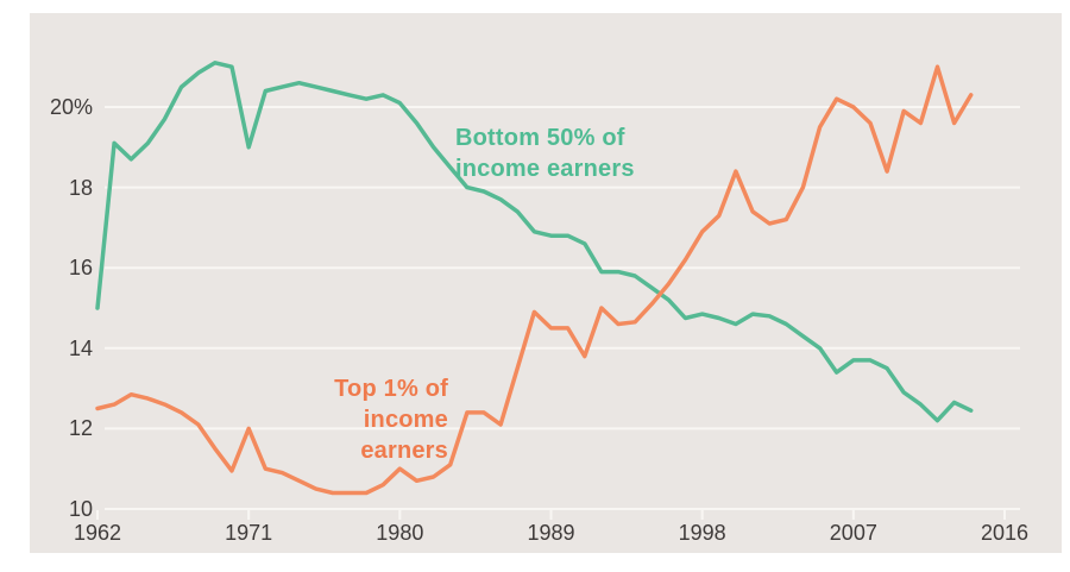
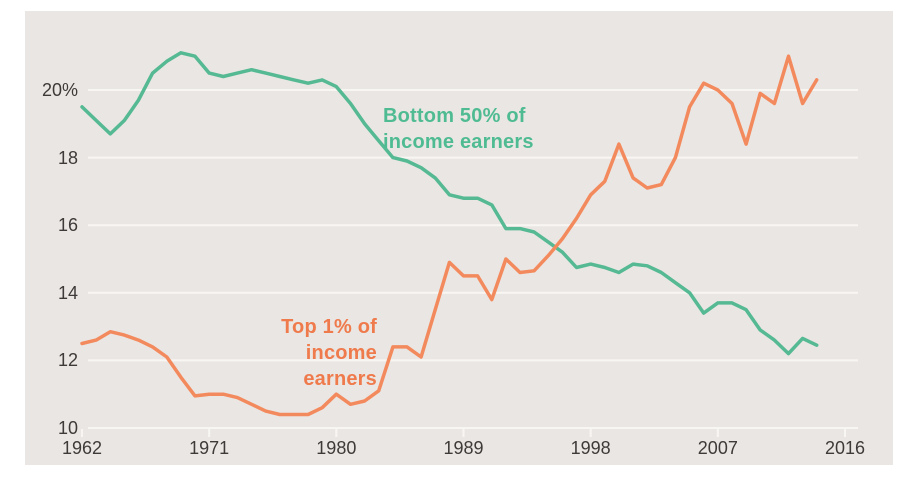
Bottom 50% of income earners/1962: 15.0% -> 19.5%
Bottom 50% of income earners/1971: 19.0% -> 20.5%
Top 1% of income earners/1971: 12.0% -> 11.0%
